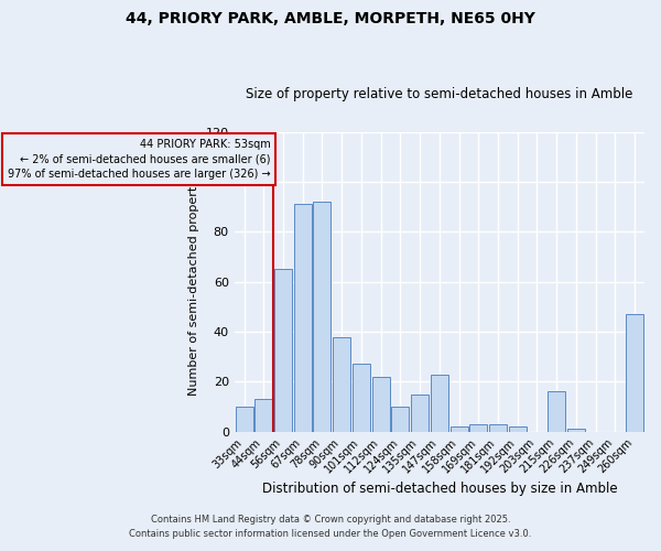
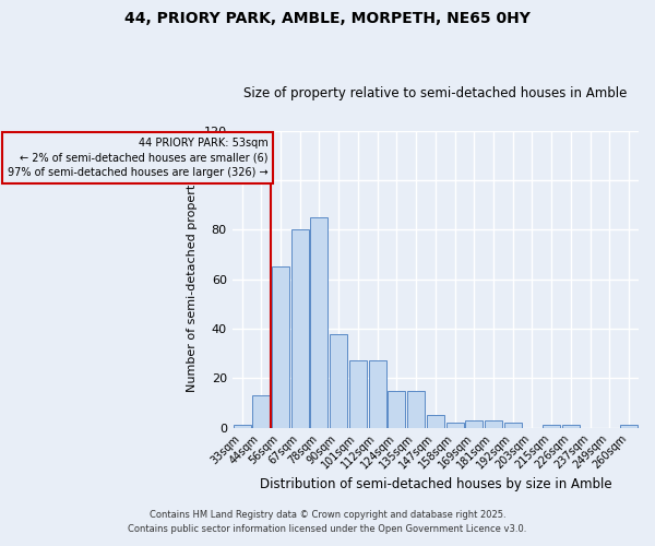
33sqm: 10 -> 1
67sqm: 91 -> 80
78sqm: 92 -> 85
112sqm: 22 -> 27
124sqm: 10 -> 15
147sqm: 23 -> 5
215sqm: 16 -> 1
260sqm: 47 -> 1
